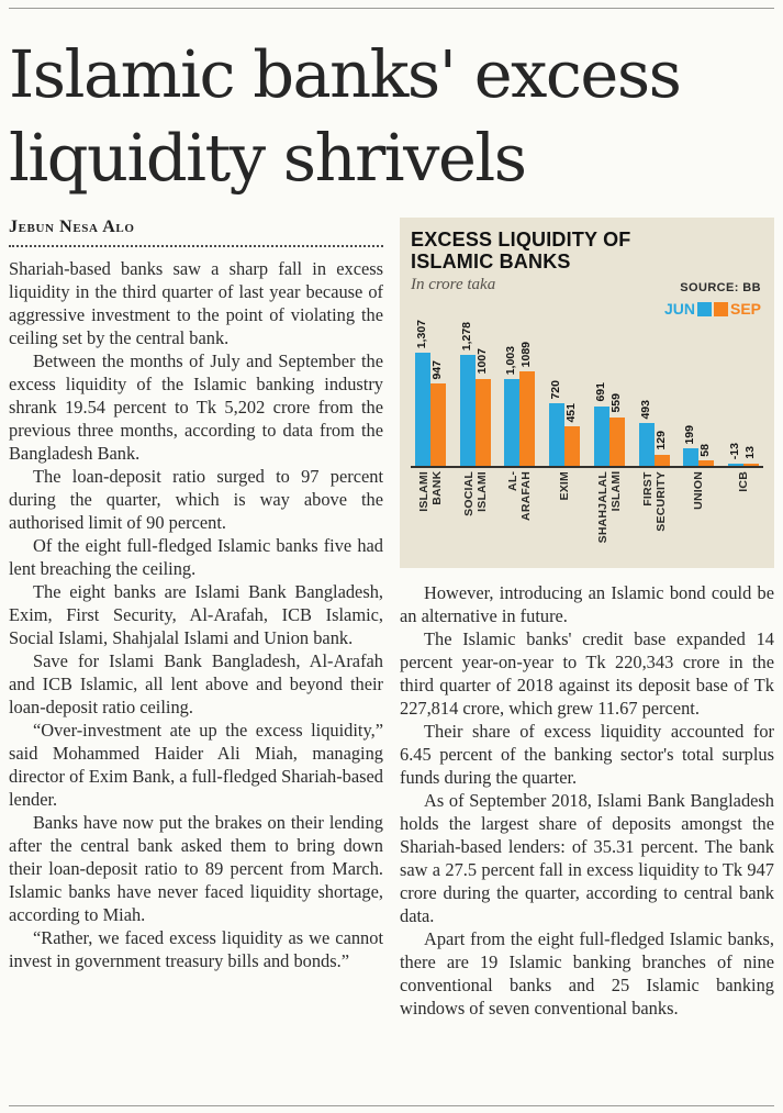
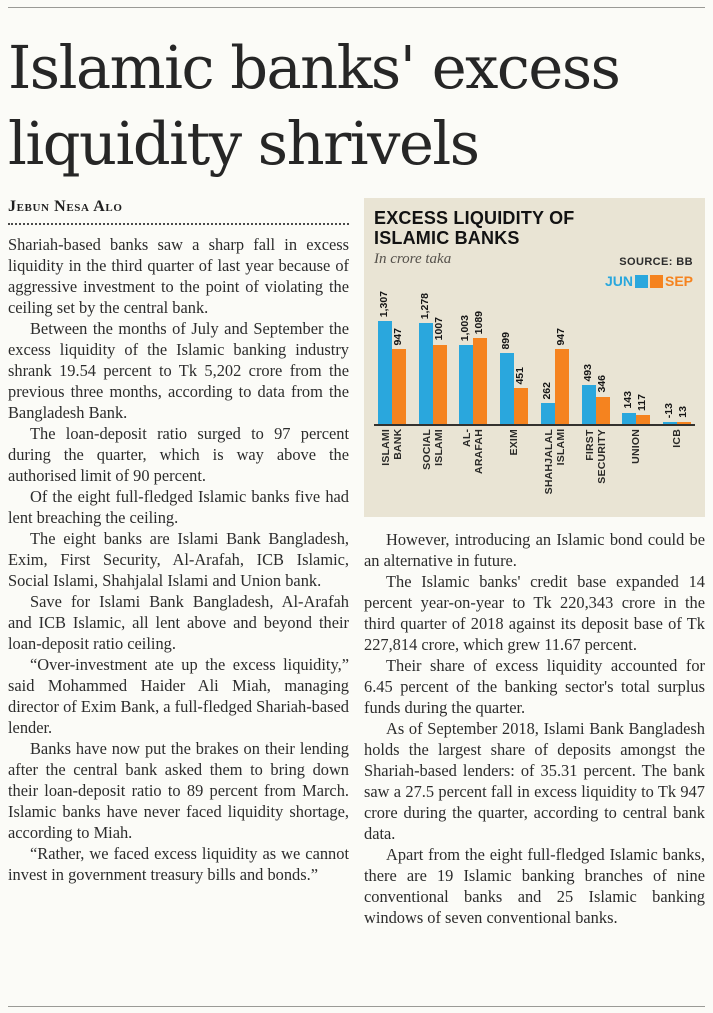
JUN/EXIM: 720 -> 899
JUN/SHAHJALAL ISLAMI: 691 -> 262
SEP/SHAHJALAL ISLAMI: 559 -> 947
SEP/FIRST SECURITY: 129 -> 346
JUN/UNION: 199 -> 143
SEP/UNION: 58 -> 117
